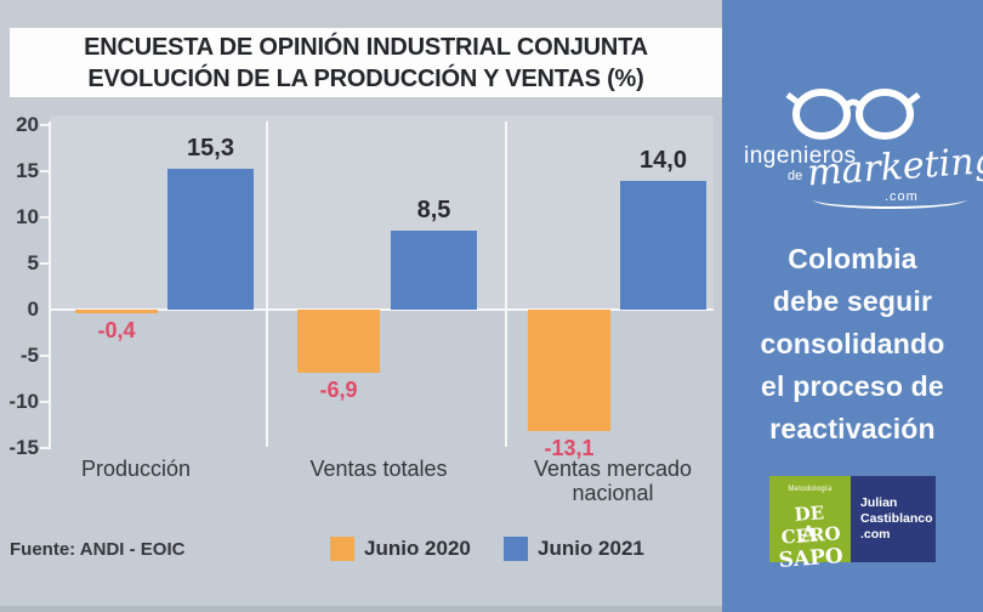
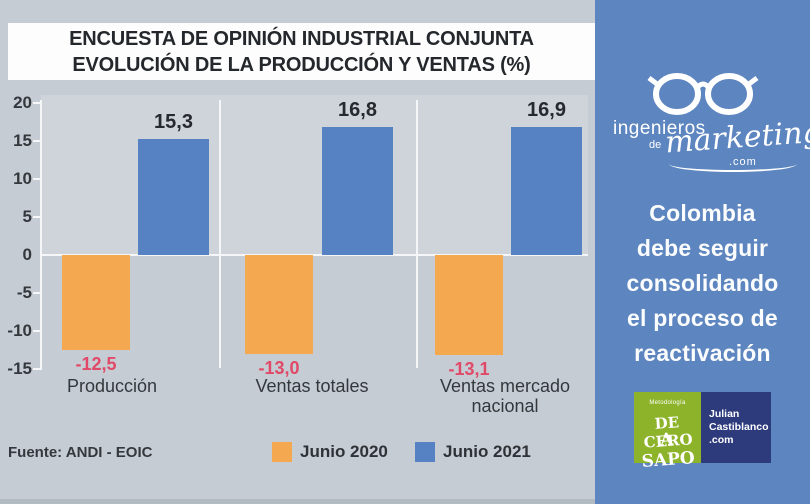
Junio 2020/Producción: -0,4 -> -12,5
Junio 2020/Ventas totales: -6,9 -> -13,0
Junio 2021/Ventas totales: 8,5 -> 16,8
Junio 2021/Ventas mercado nacional: 14,0 -> 16,9
